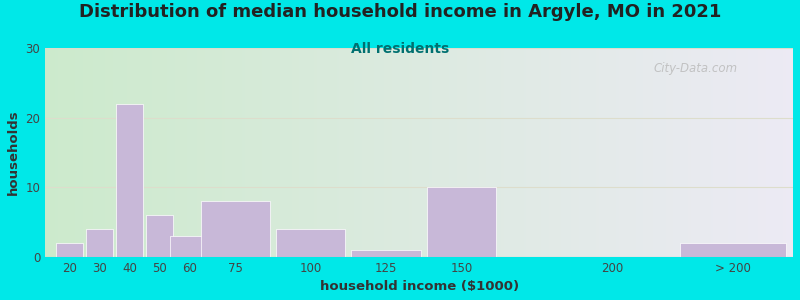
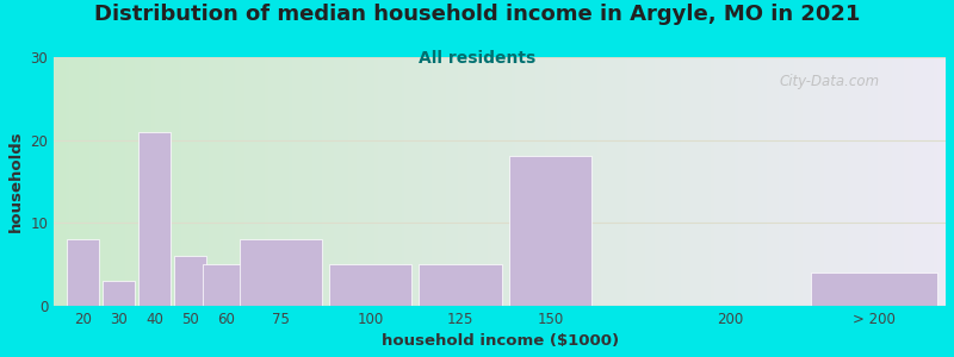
20: 2 -> 8
30: 4 -> 3
40: 22 -> 21
60: 3 -> 5
100: 4 -> 5
125: 1 -> 5
150: 10 -> 18
> 200: 2 -> 4
